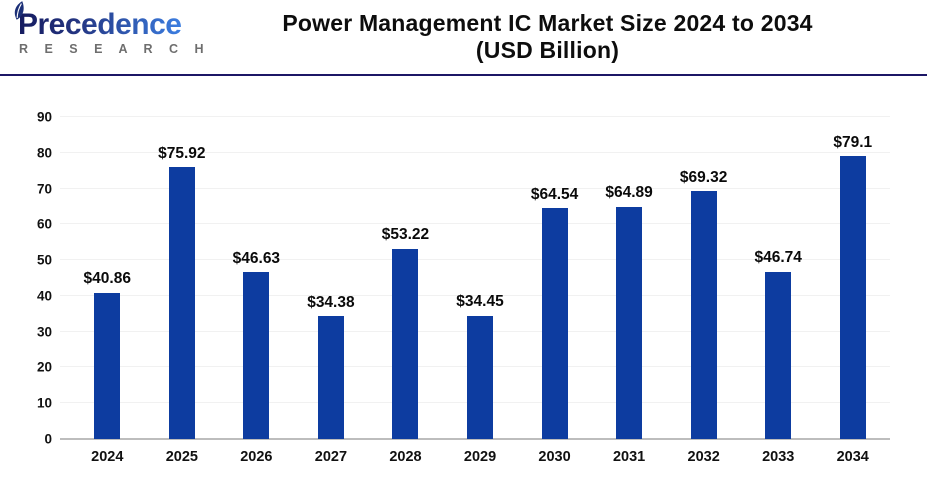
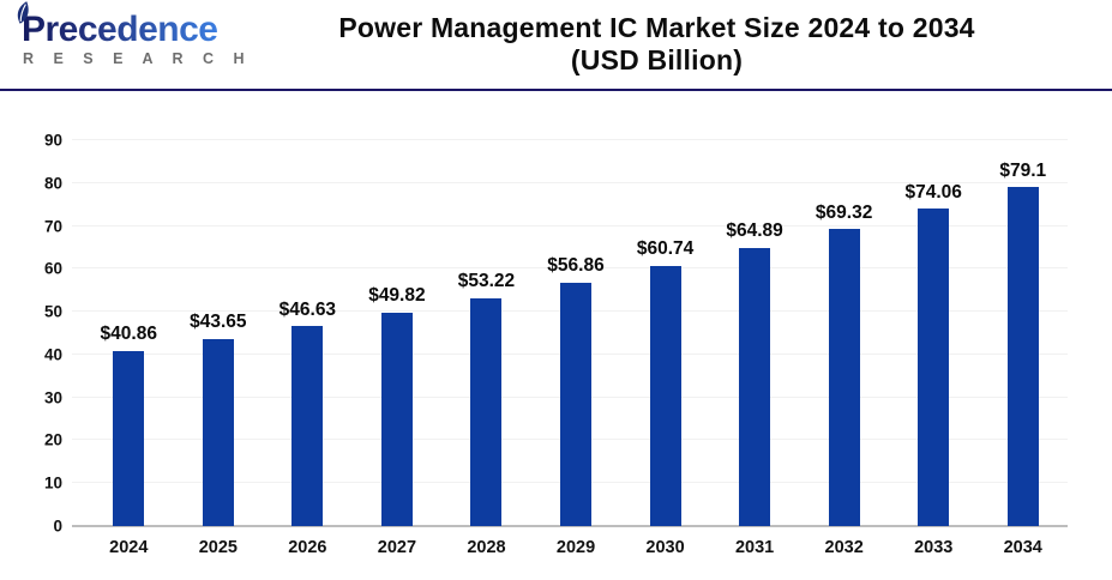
2025: $75.92 -> $43.65
2027: $34.38 -> $49.82
2029: $34.45 -> $56.86
2030: $64.54 -> $60.74
2033: $46.74 -> $74.06
